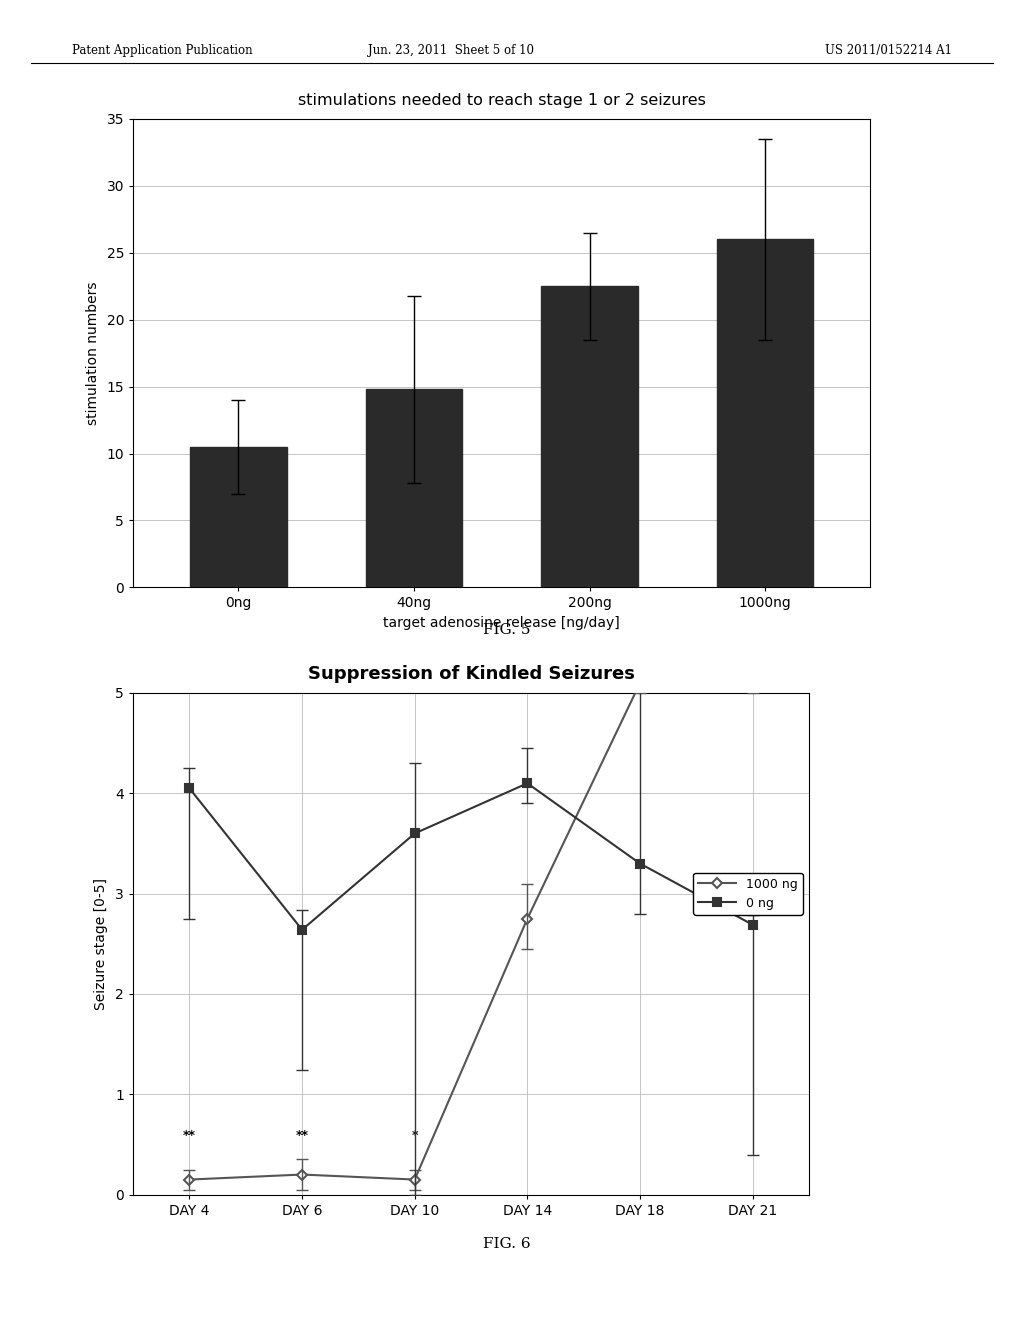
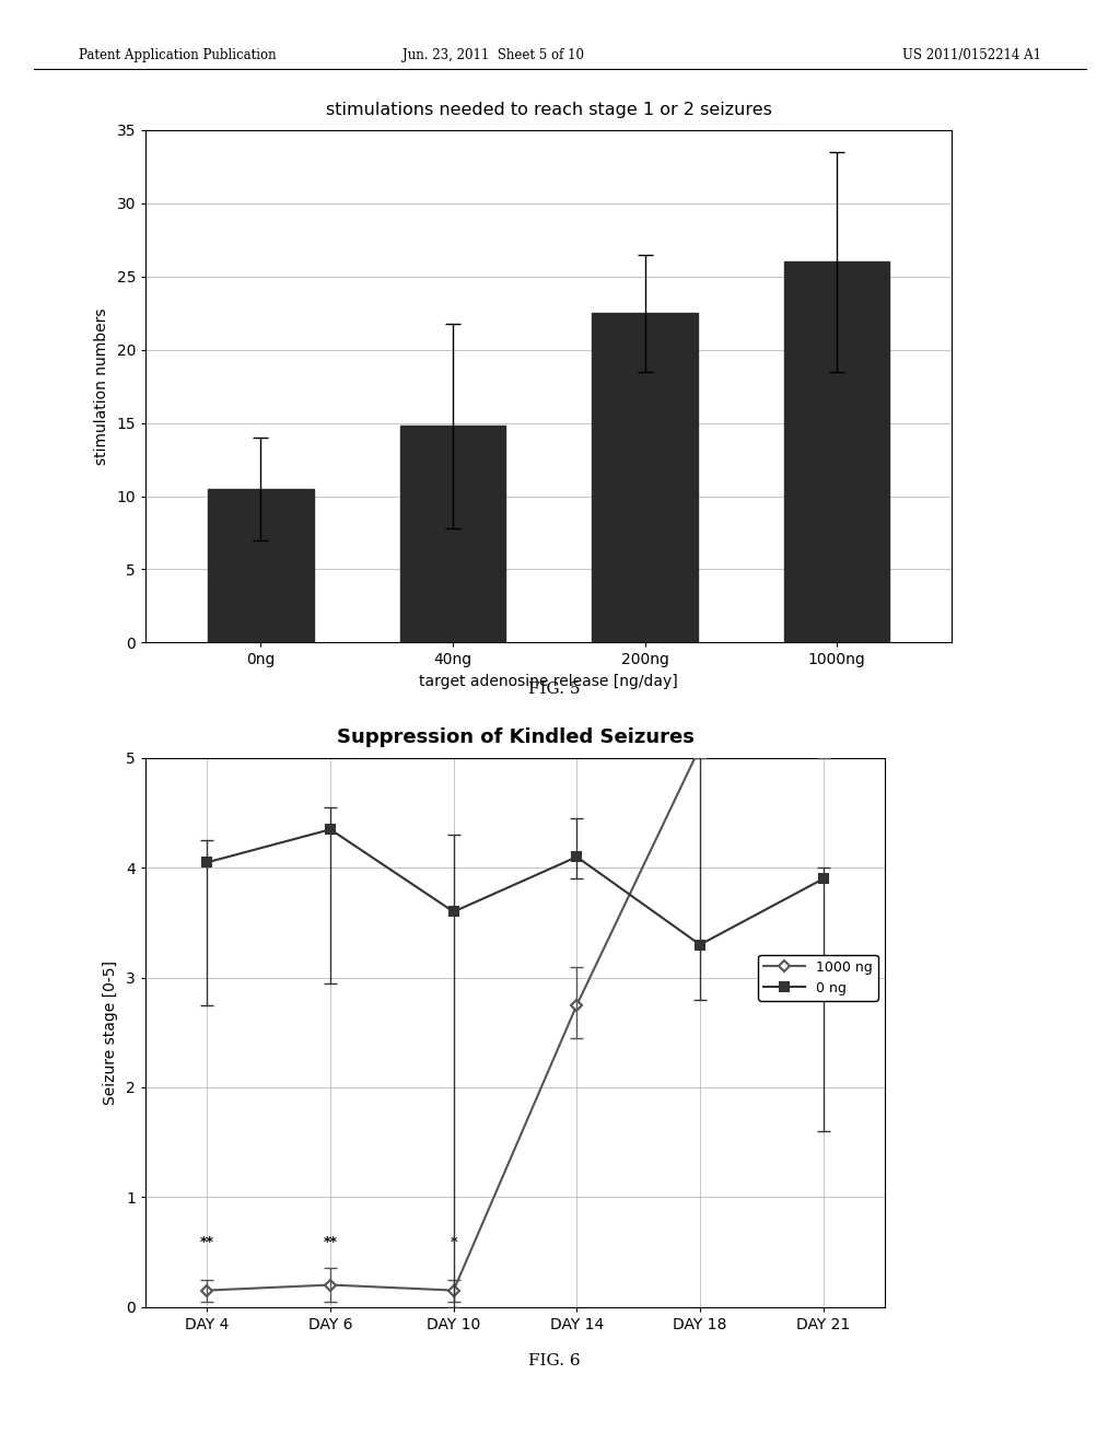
Suppression of Kindled Seizures/0 ng/DAY 6: 2.64 -> 4.35
Suppression of Kindled Seizures/0 ng/DAY 21: 2.69 -> 3.90
